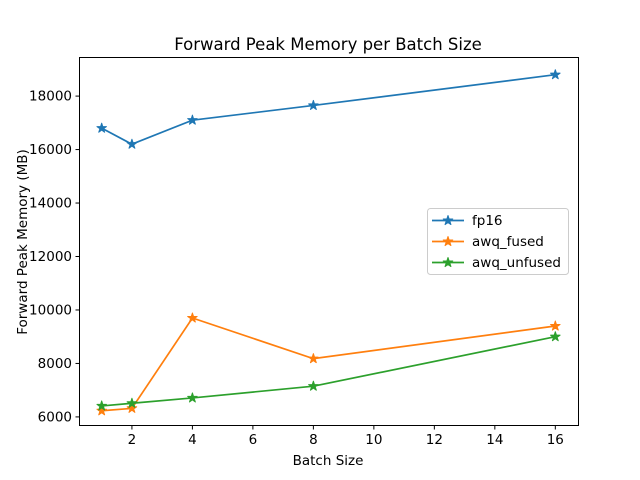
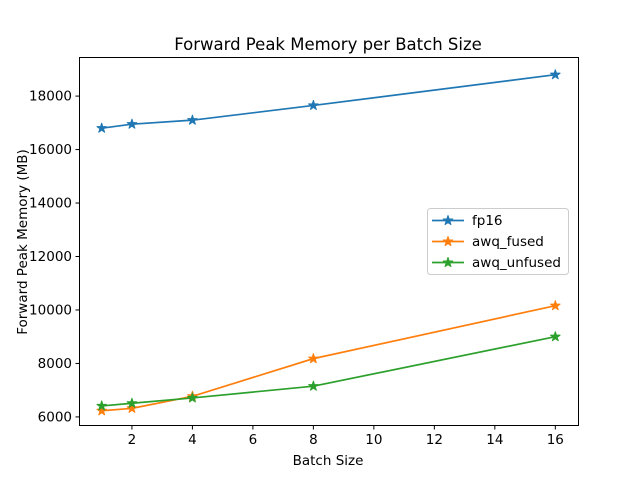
fp16/2: 16200 -> 17000
awq_fused/4: 9700 -> 6800
awq_fused/16: 9400 -> 10200
